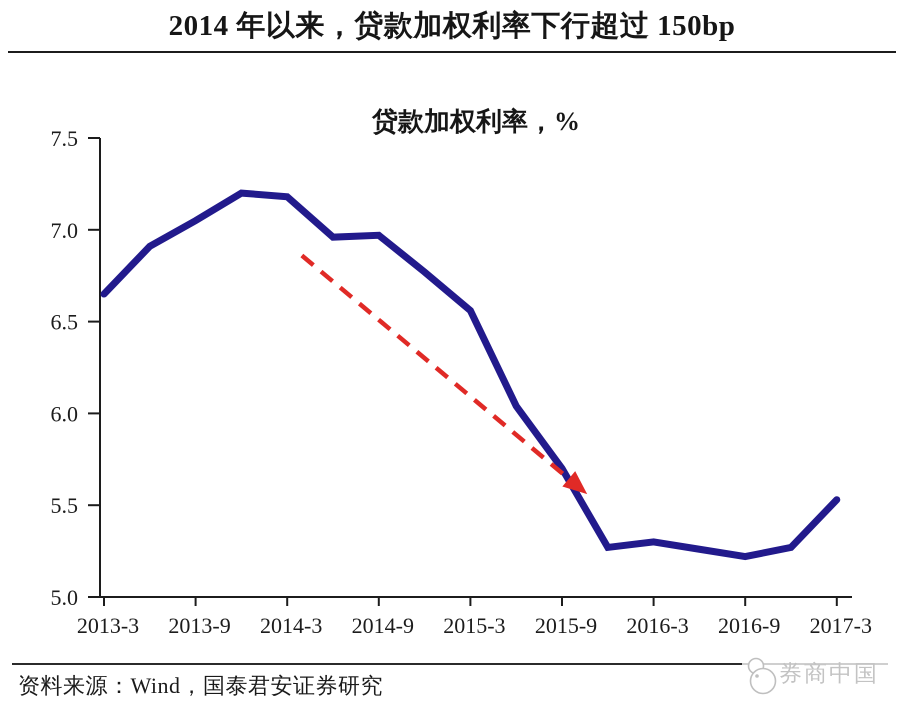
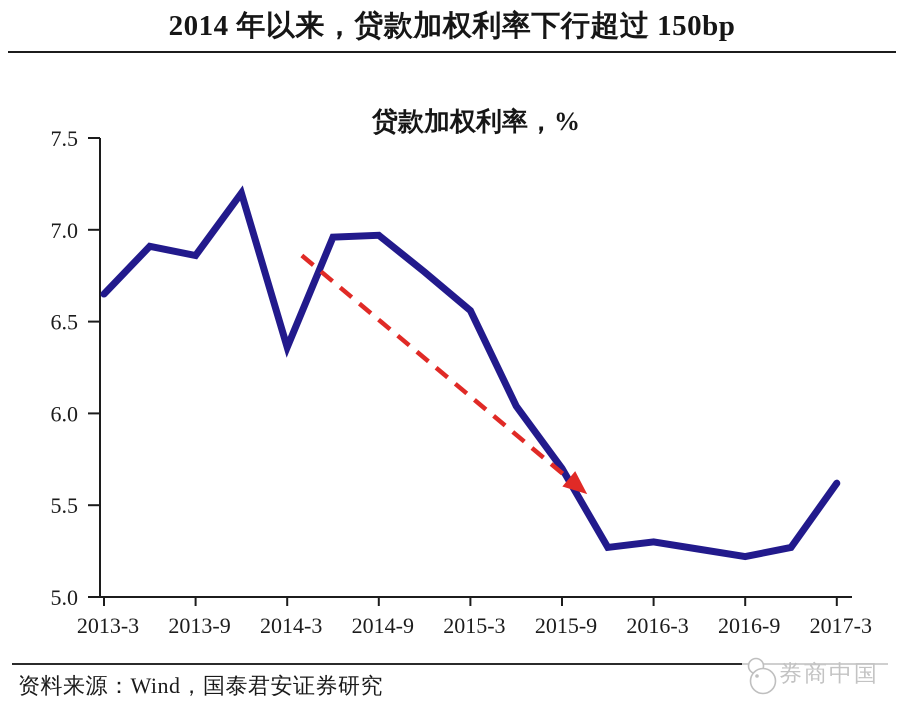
2013-9: 7.05 -> 6.86
2014-3: 7.18 -> 6.36
2017-3: 5.53 -> 5.62
